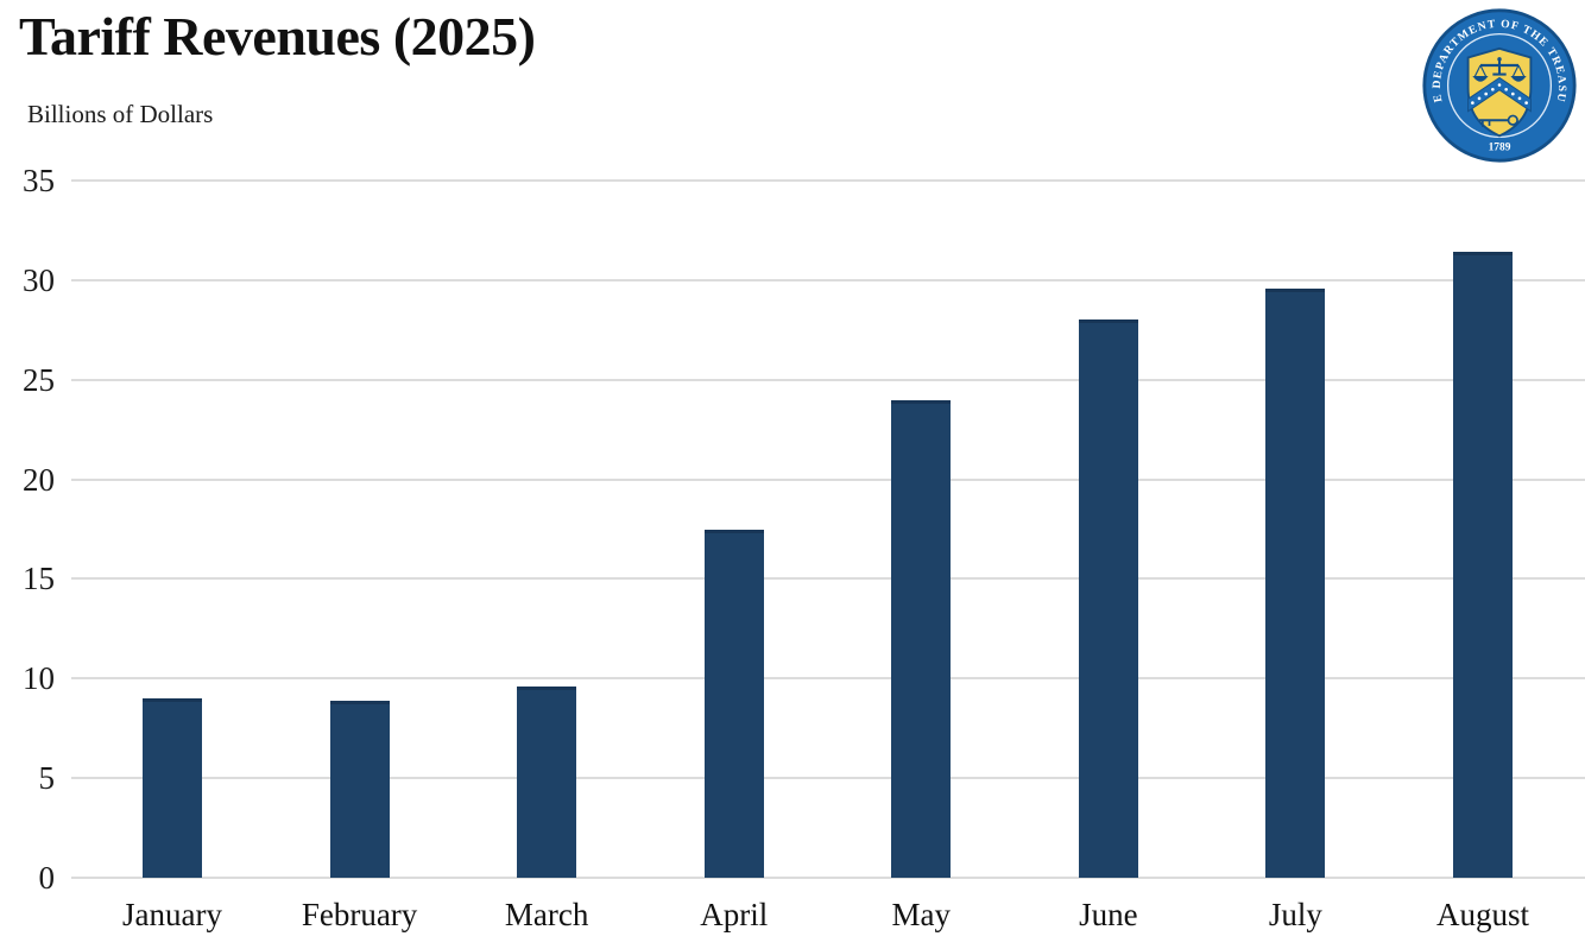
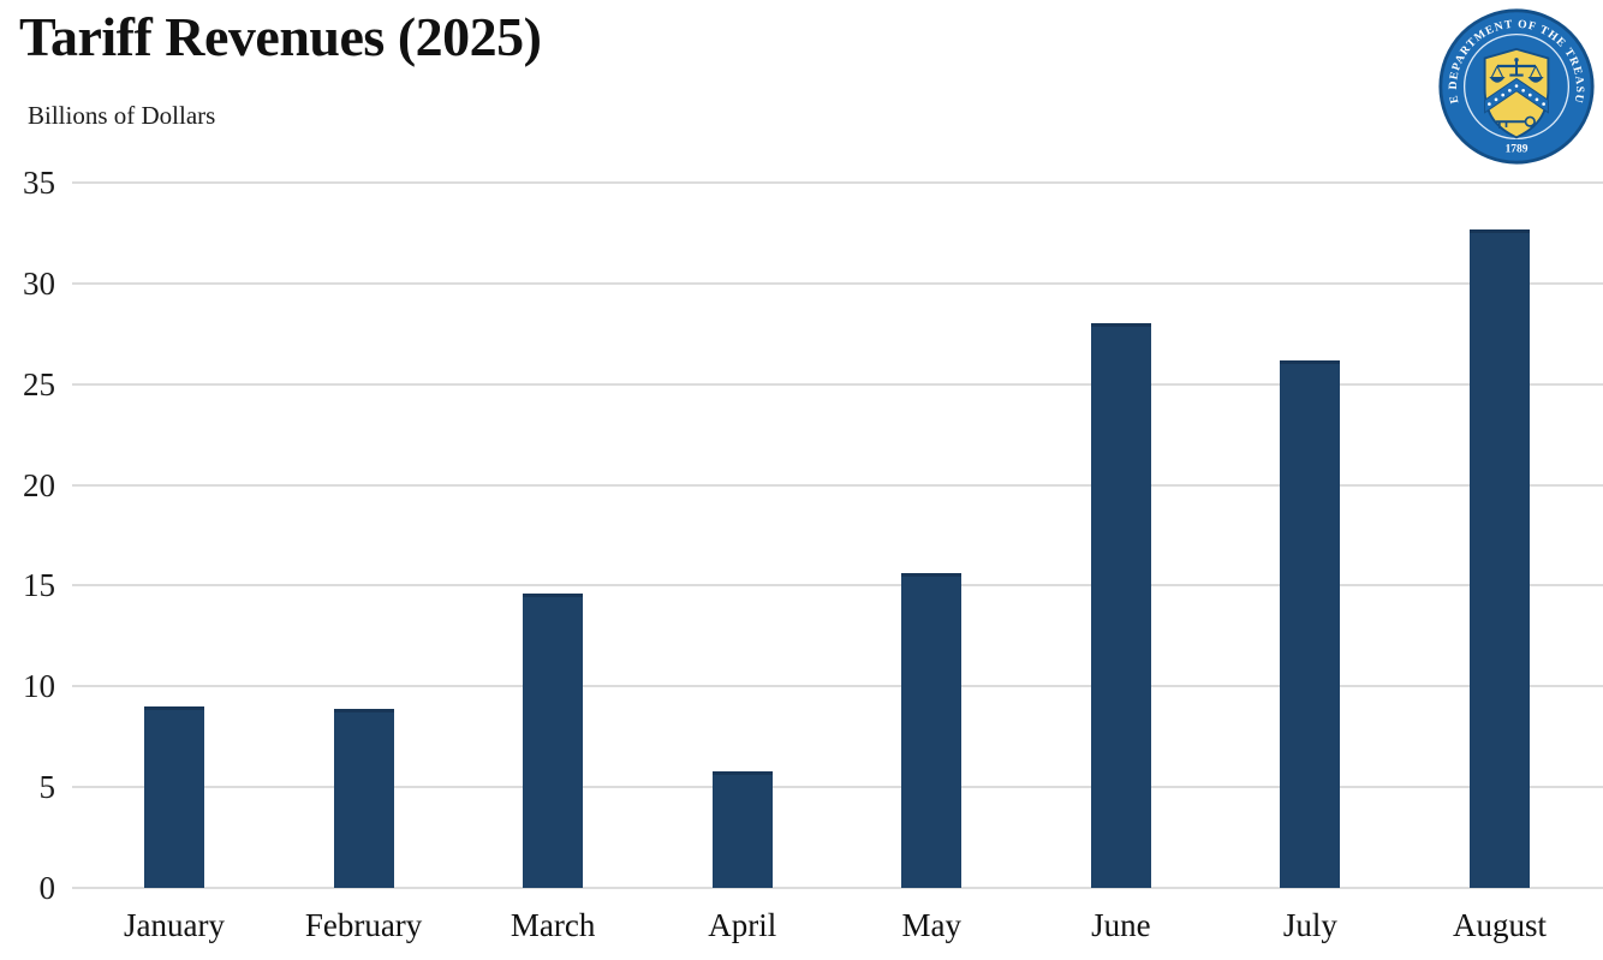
March: 9.6 -> 14.6
April: 17.5 -> 5.8
May: 24.0 -> 15.6
July: 29.6 -> 26.2
August: 31.4 -> 32.7
